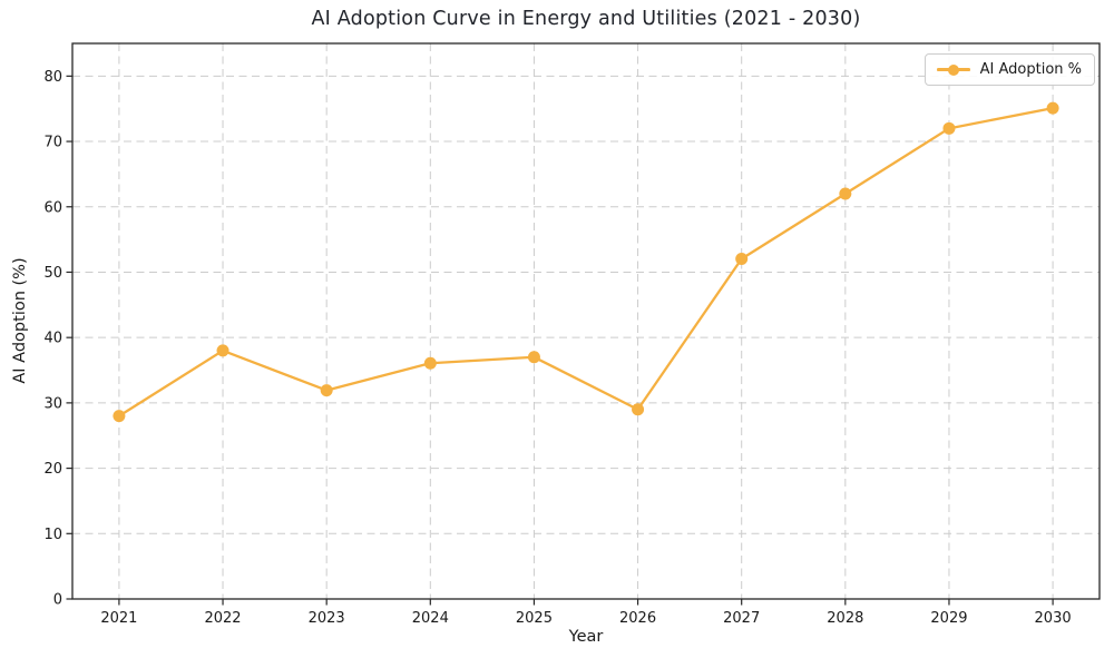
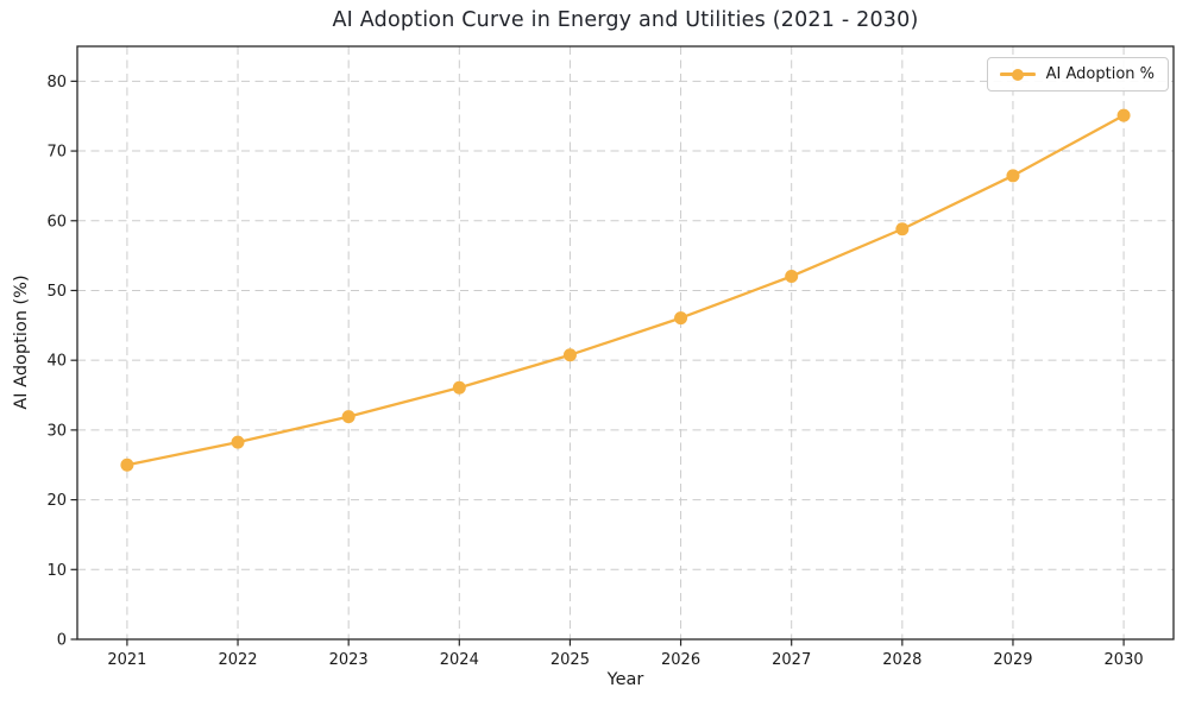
2021: 28 -> 25
2022: 38 -> 28
2025: 37 -> 41
2026: 29 -> 46
2028: 62 -> 59
2029: 72 -> 66
